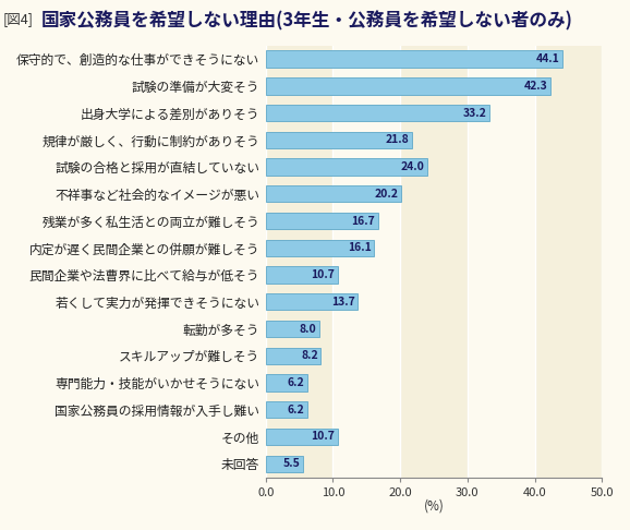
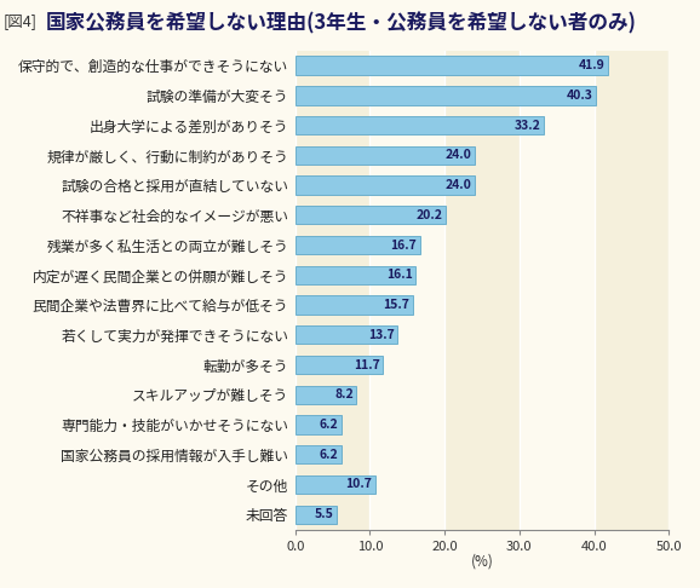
保守的で、創造的な仕事ができそうにない: 44.1 -> 41.9
試験の準備が大変そう: 42.3 -> 40.3
規律が厳しく、行動に制約がありそう: 21.8 -> 24.0
民間企業や法曹界に比べて給与が低そう: 10.7 -> 15.7
転勤が多そう: 8.0 -> 11.7
